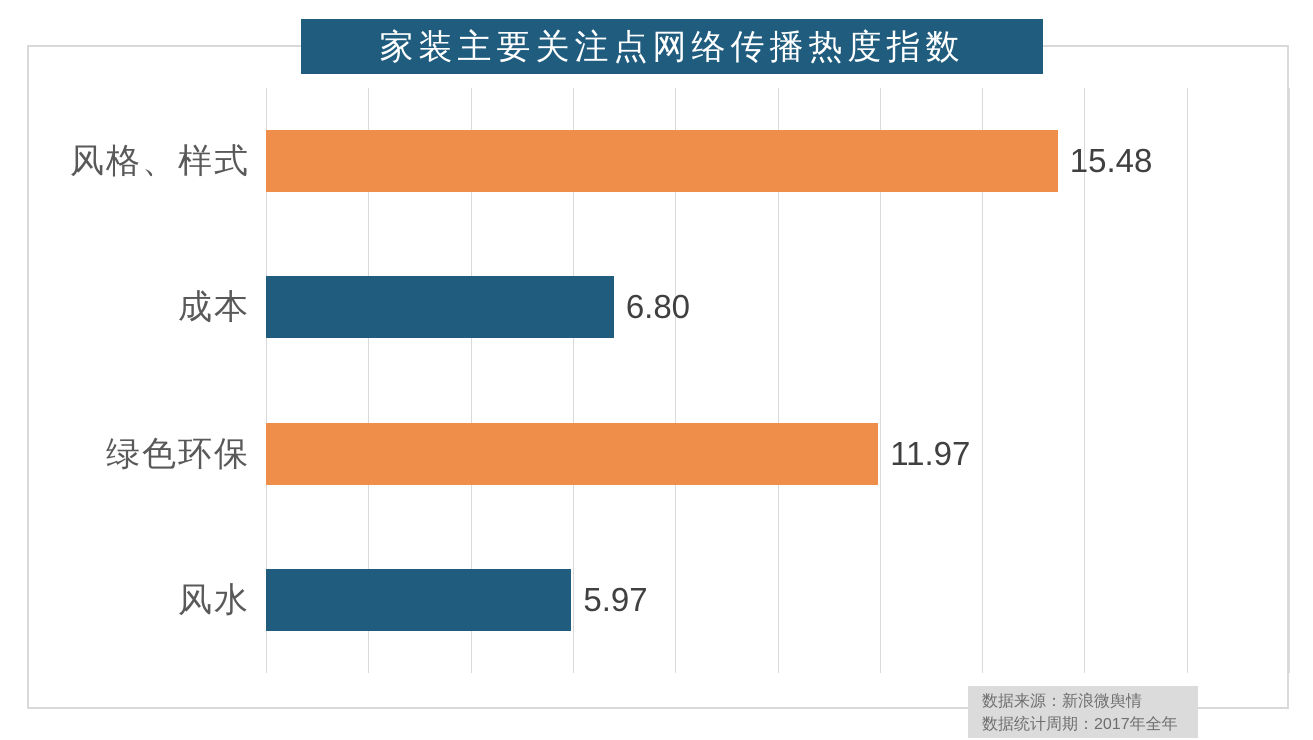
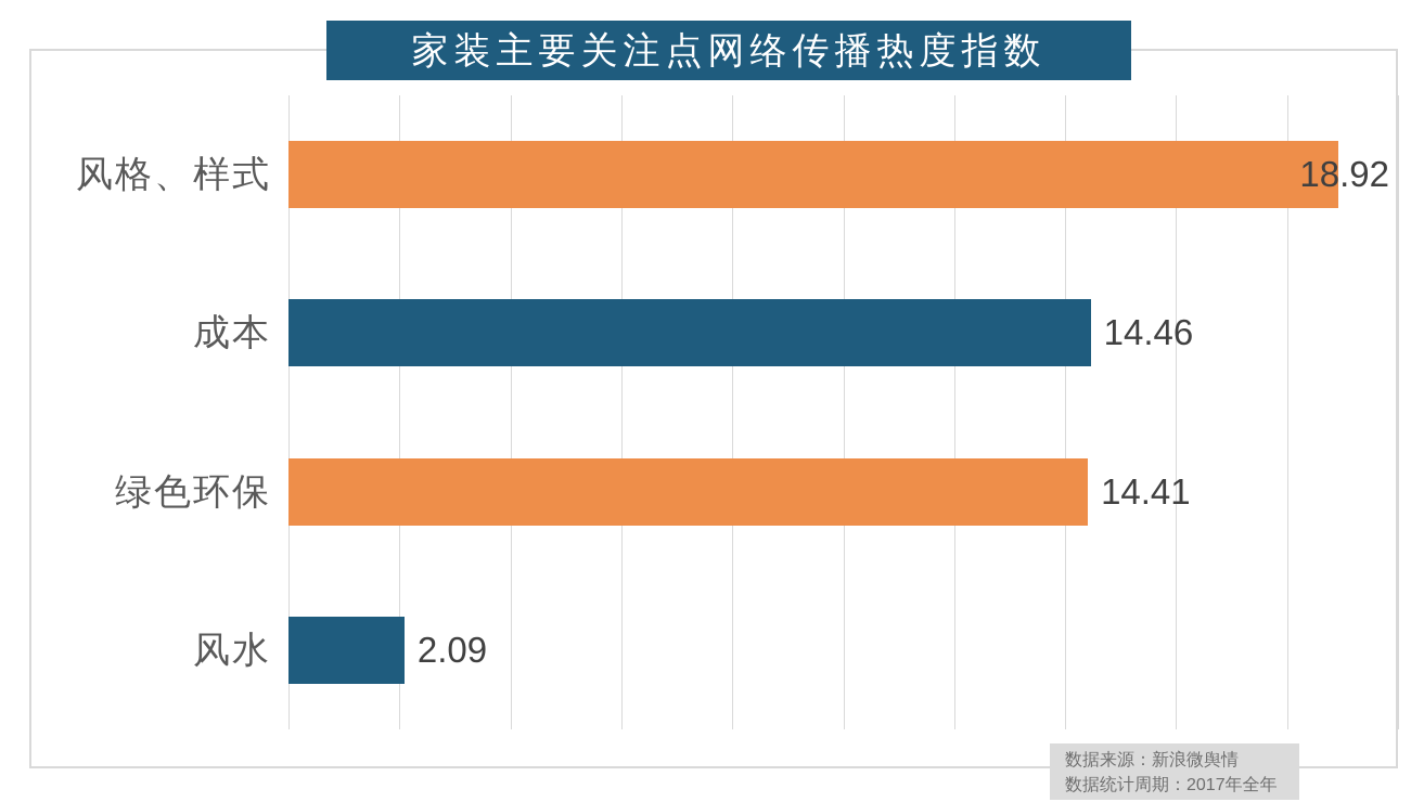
风格、样式: 15.48 -> 18.92
成本: 6.80 -> 14.46
绿色环保: 11.97 -> 14.41
风水: 5.97 -> 2.09
